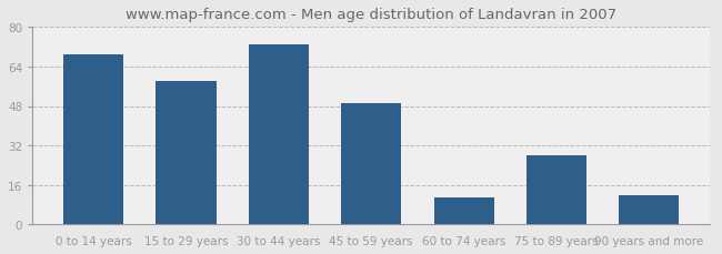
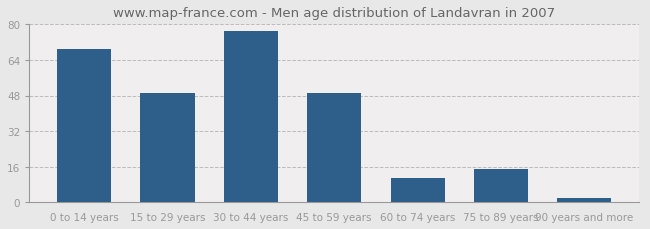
15 to 29 years: 58 -> 49
30 to 44 years: 73 -> 77
75 to 89 years: 28 -> 15
90 years and more: 12 -> 2
